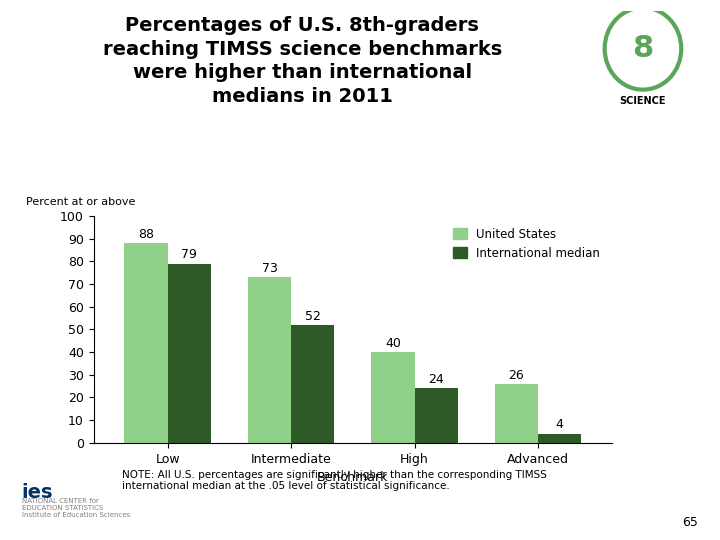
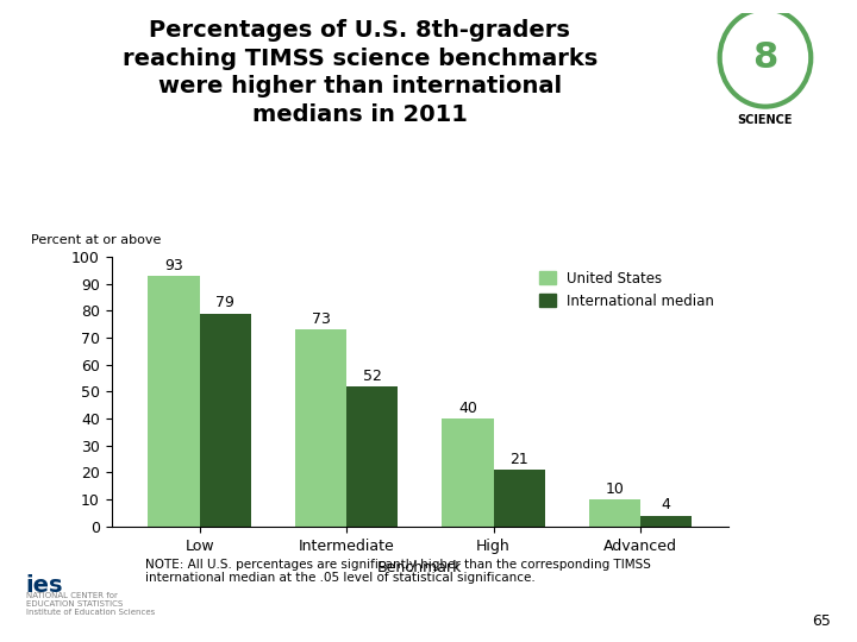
United States/Low: 88 -> 93
International median/High: 24 -> 21
United States/Advanced: 26 -> 10
